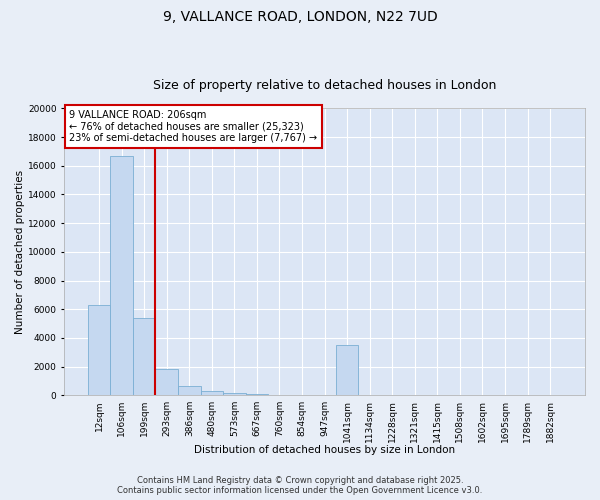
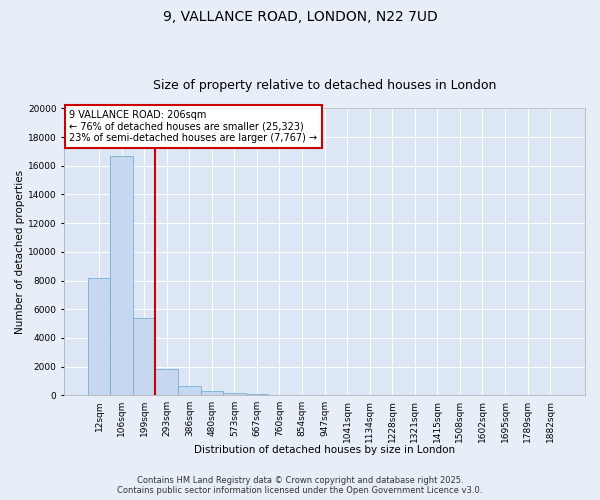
12sqm: 6300 -> 8200
1041sqm: 3500 -> 0
